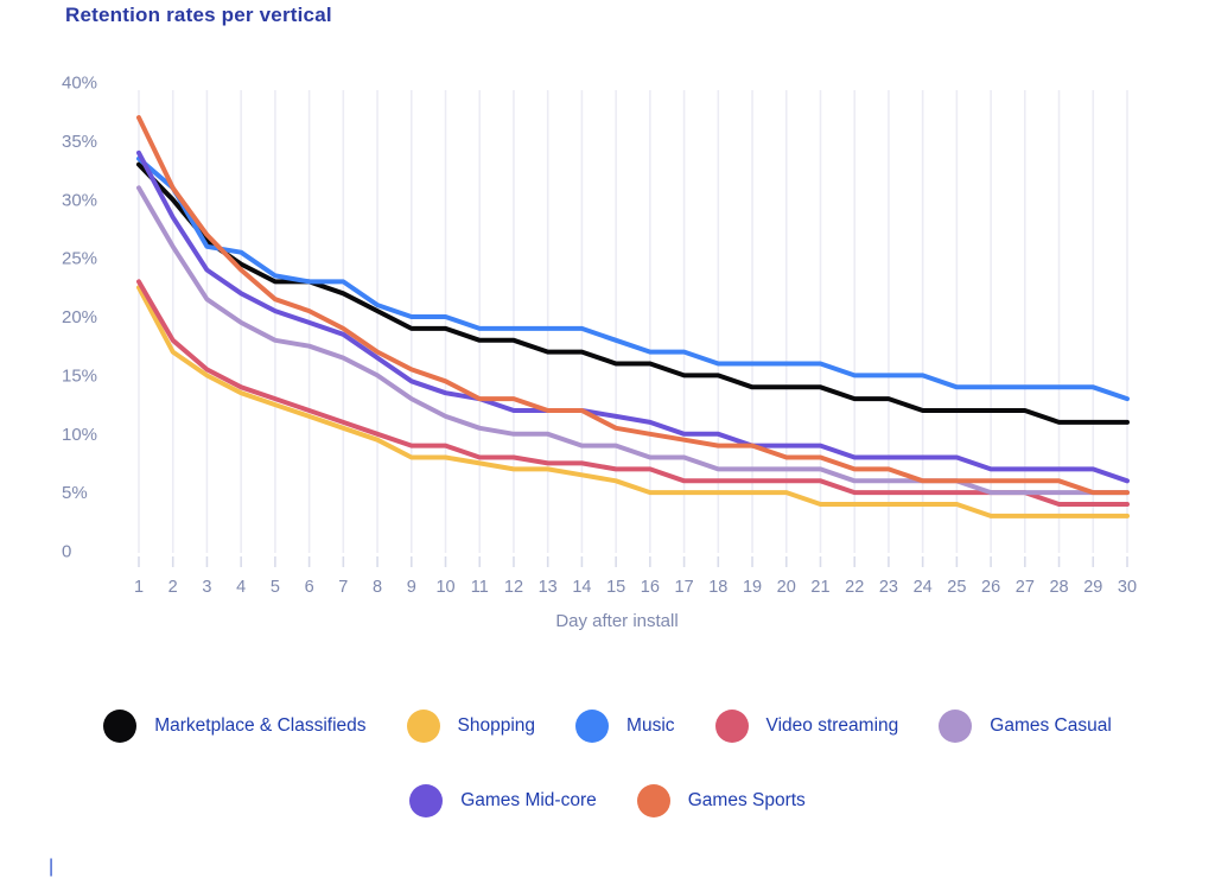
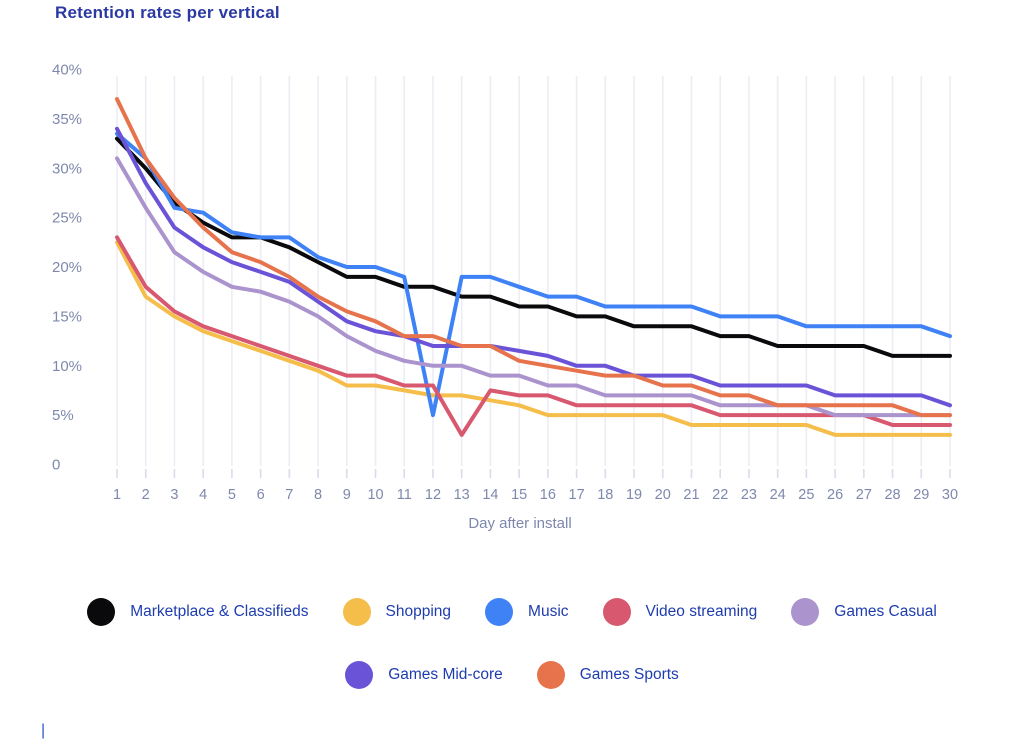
Music/12: 19% -> 5%
Video streaming/13: 8% -> 3%
